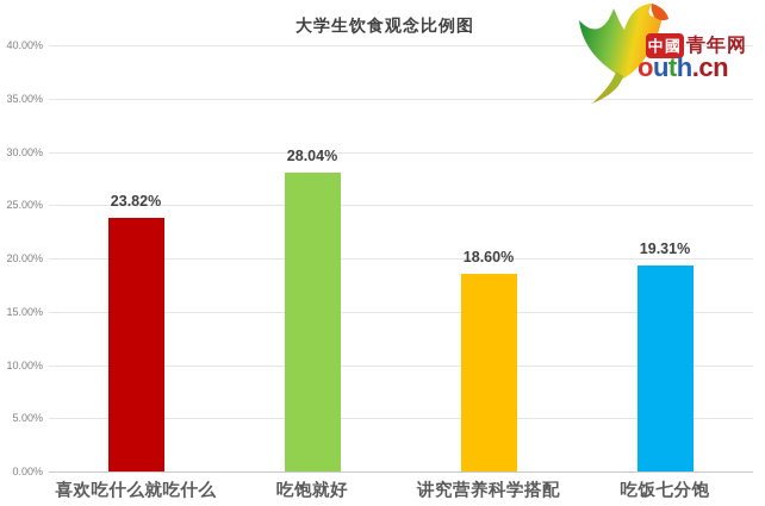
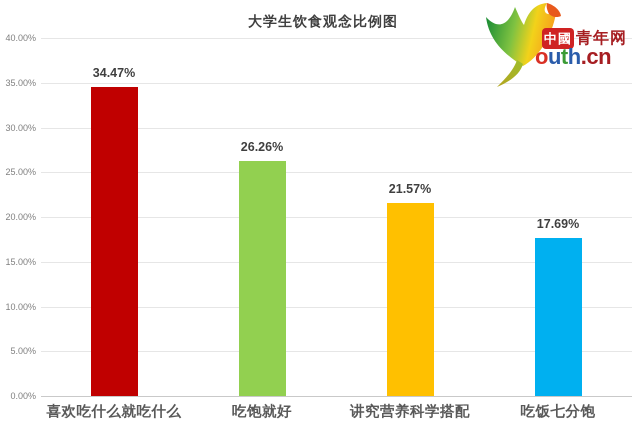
喜欢吃什么就吃什么: 23.82% -> 34.47%
吃饱就好: 28.04% -> 26.26%
讲究营养科学搭配: 18.60% -> 21.57%
吃饭七分饱: 19.31% -> 17.69%
